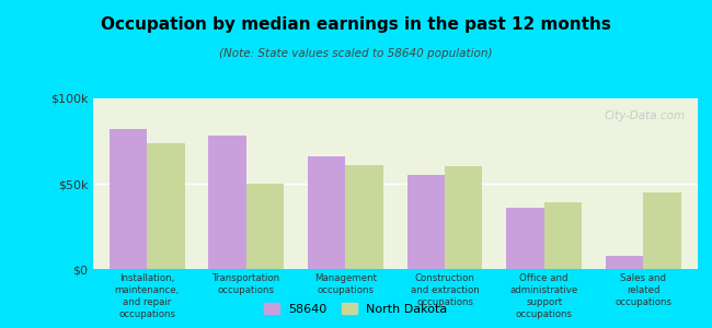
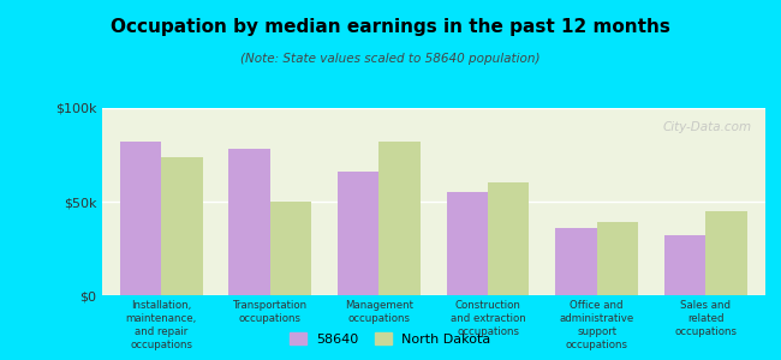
North Dakota/Management occupations: $61k -> $82k
58640/Sales and related occupations: $8k -> $32k
